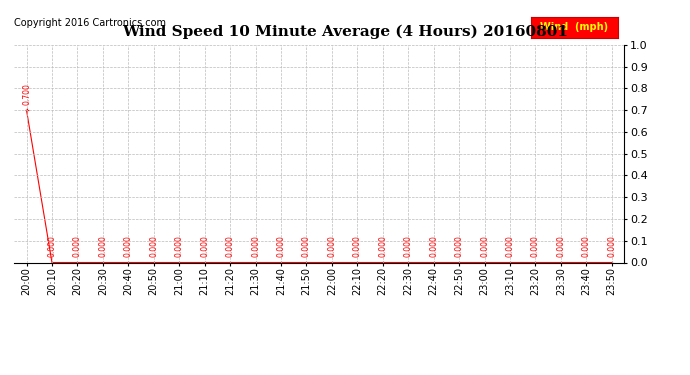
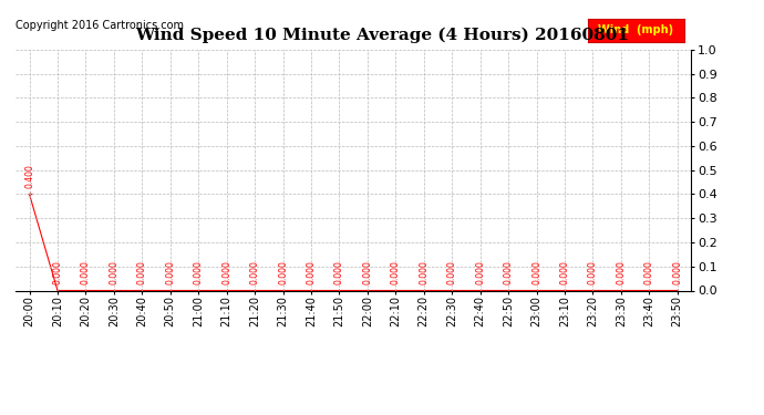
20:00: 0.700 -> 0.400
